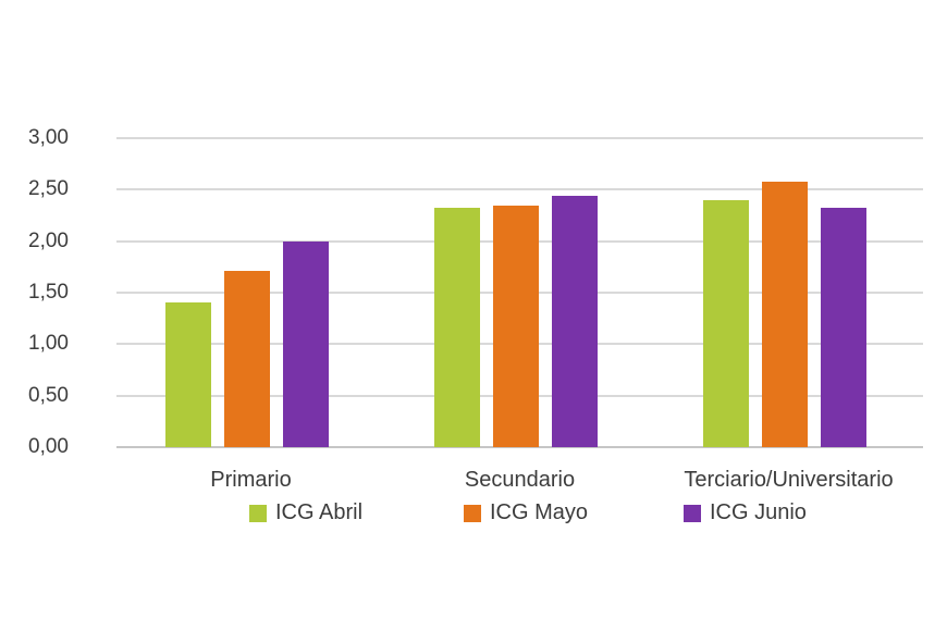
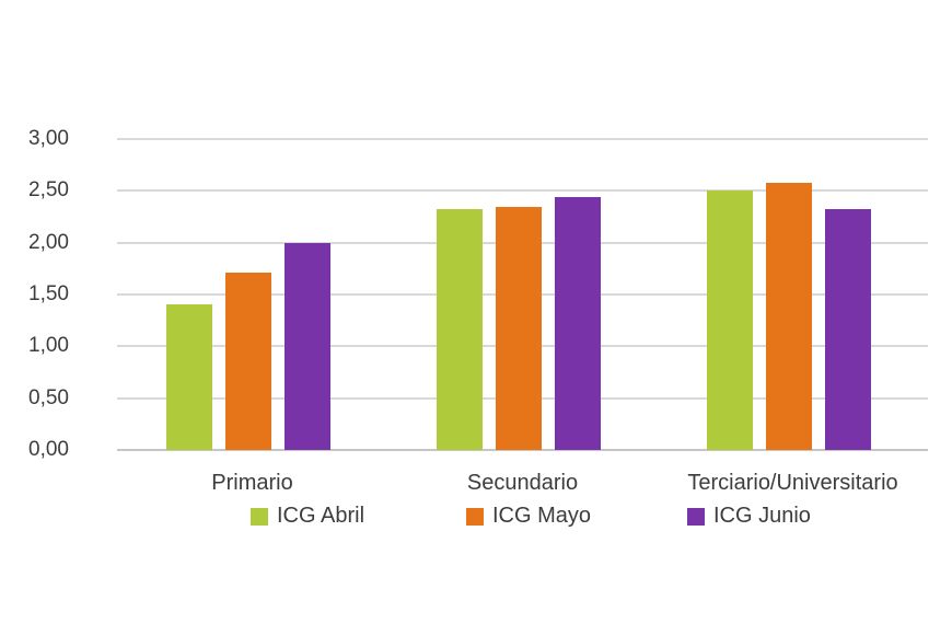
ICG Abril/Terciario/Universitario: 2,4 -> 2,5
